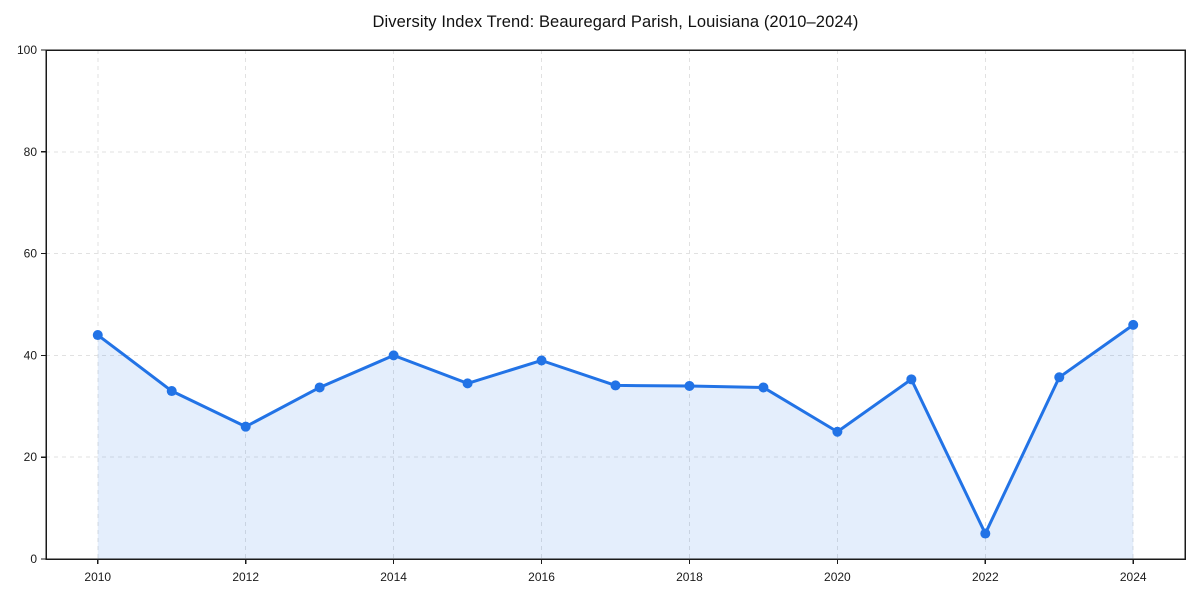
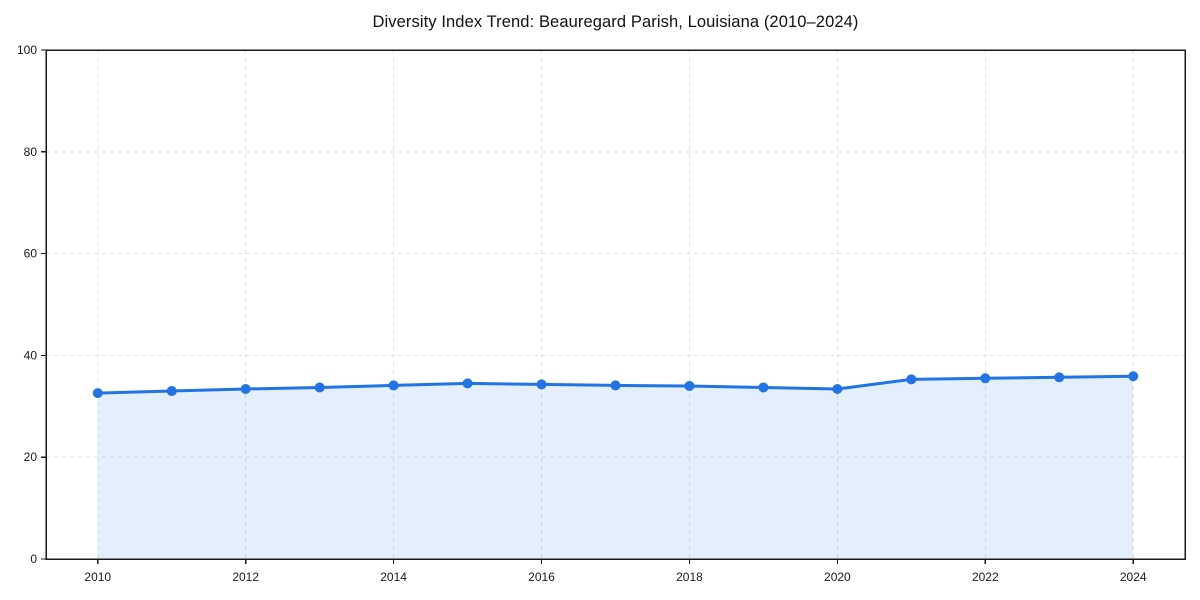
2010: 44 -> 33
2012: 26 -> 33
2014: 40 -> 34
2016: 39 -> 34
2020: 25 -> 33
2022: 5 -> 36
2024: 46 -> 36
